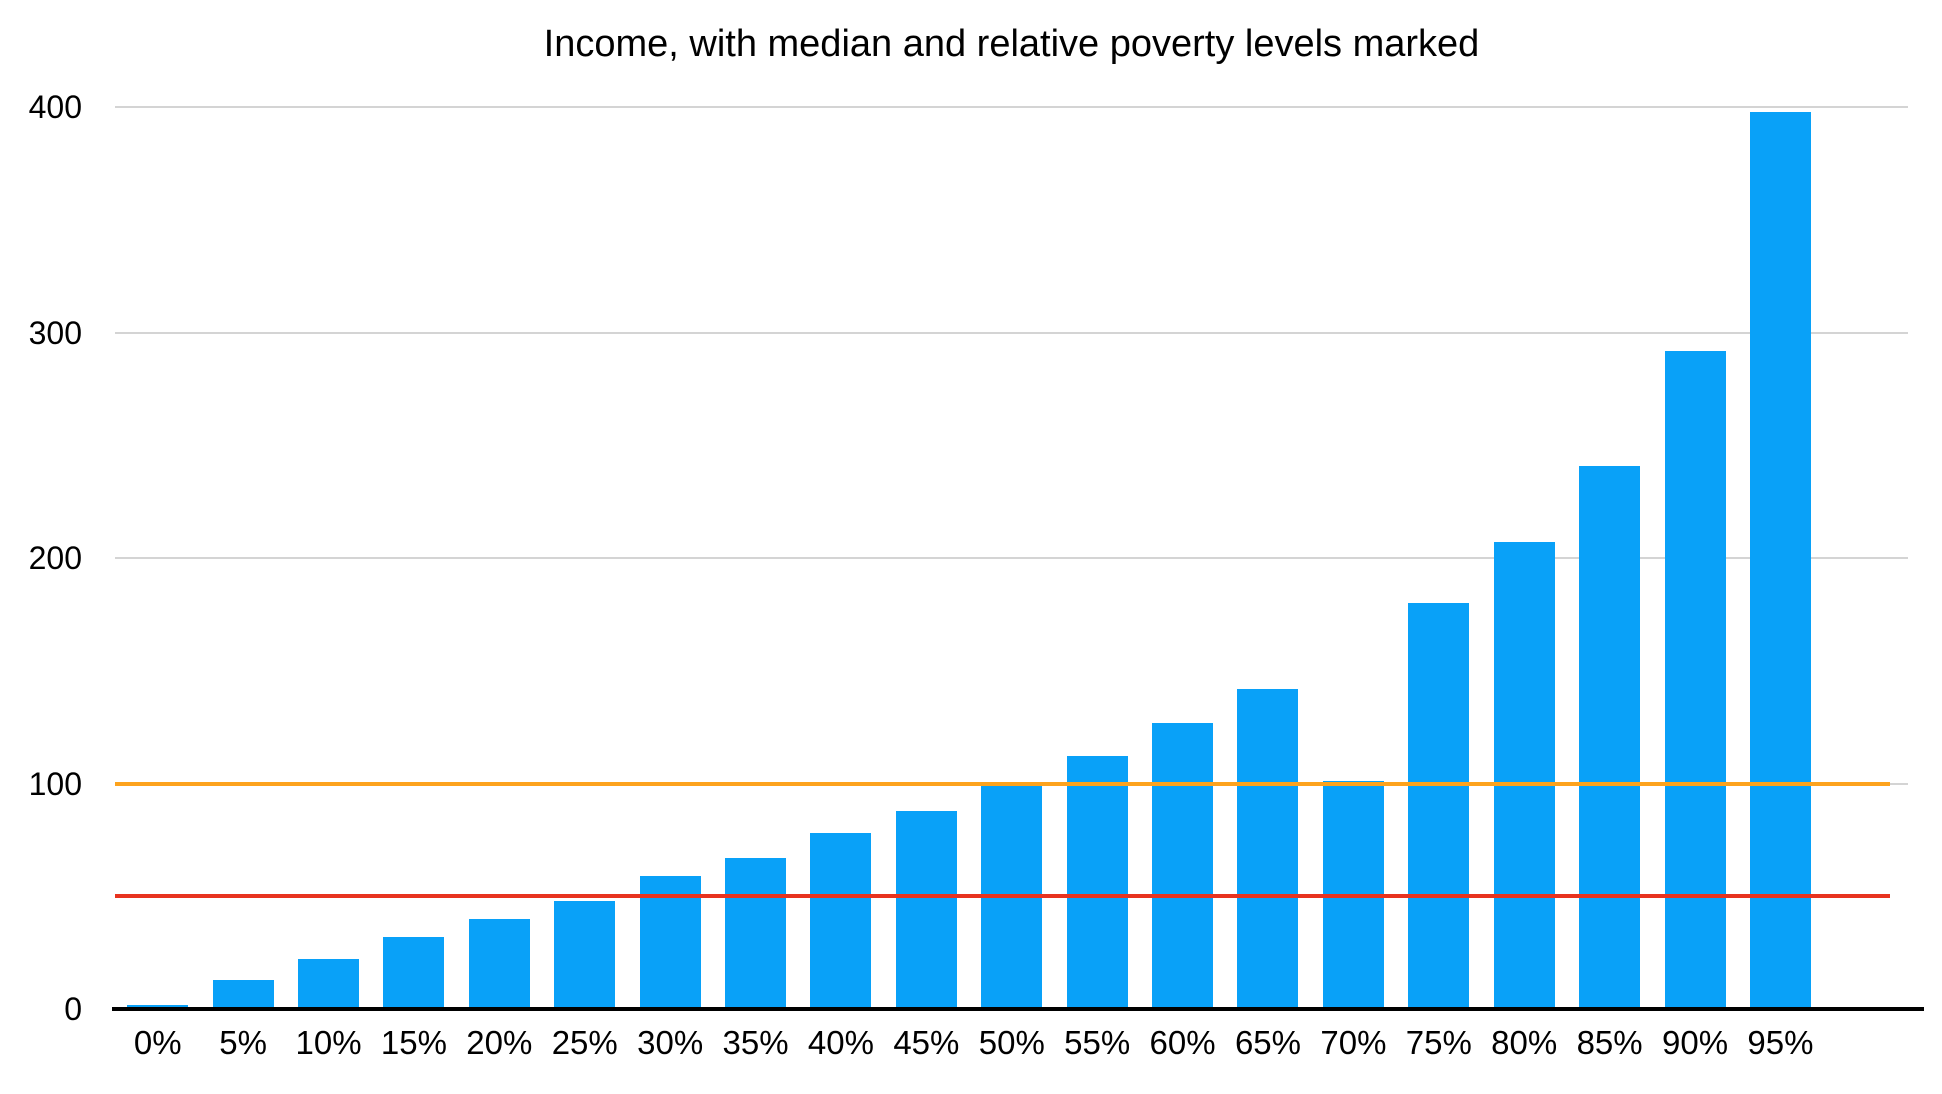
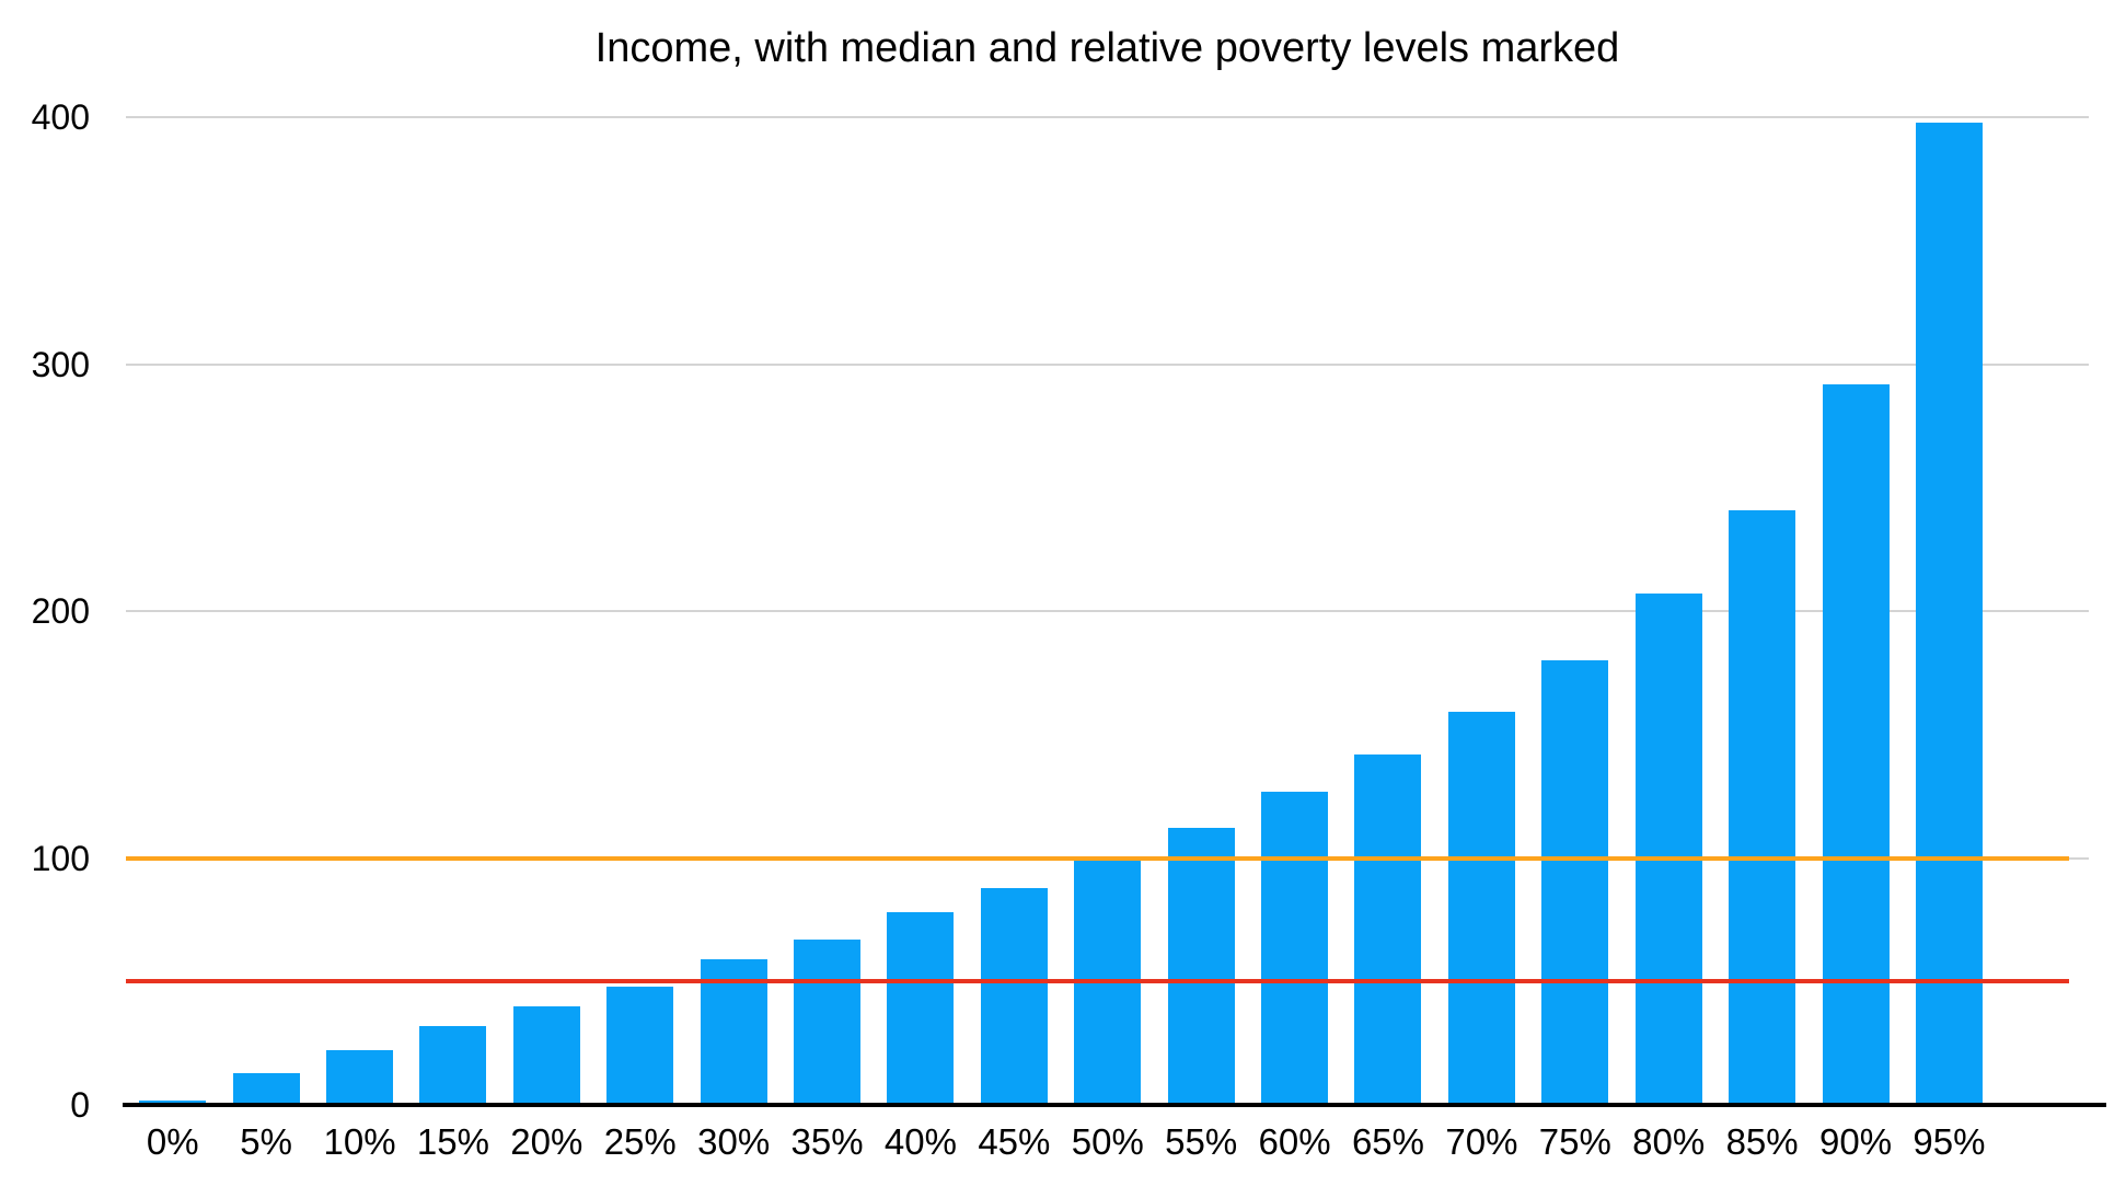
70%: 101 -> 159
